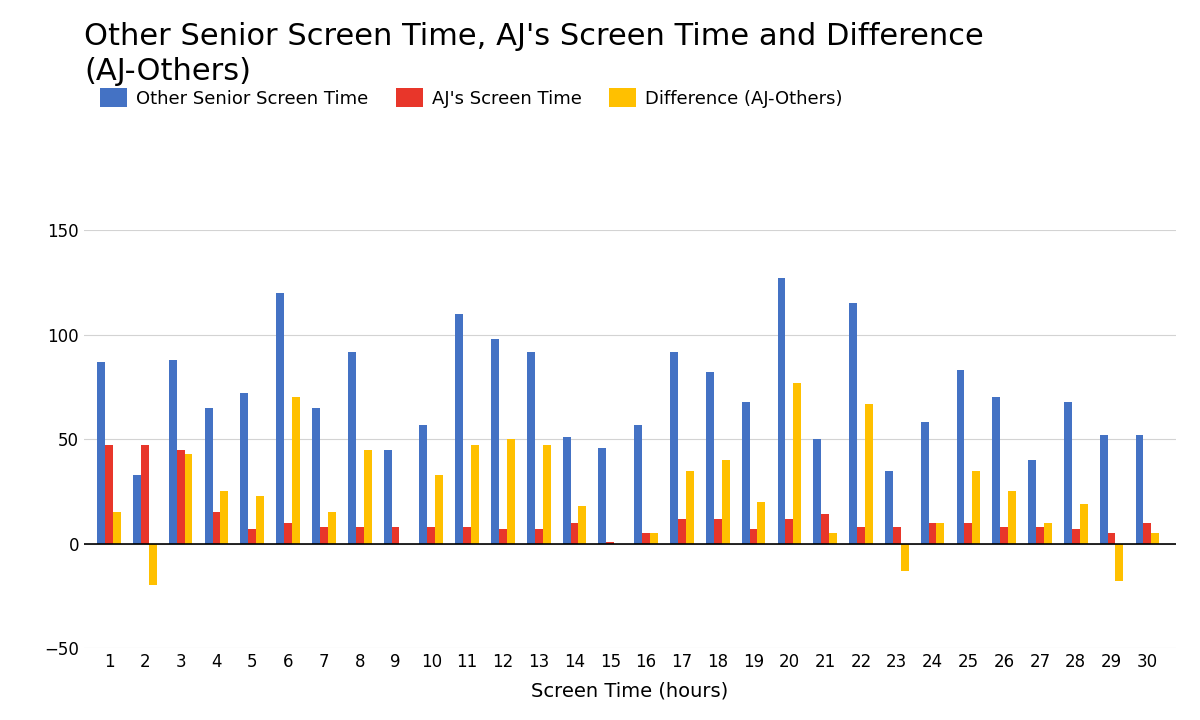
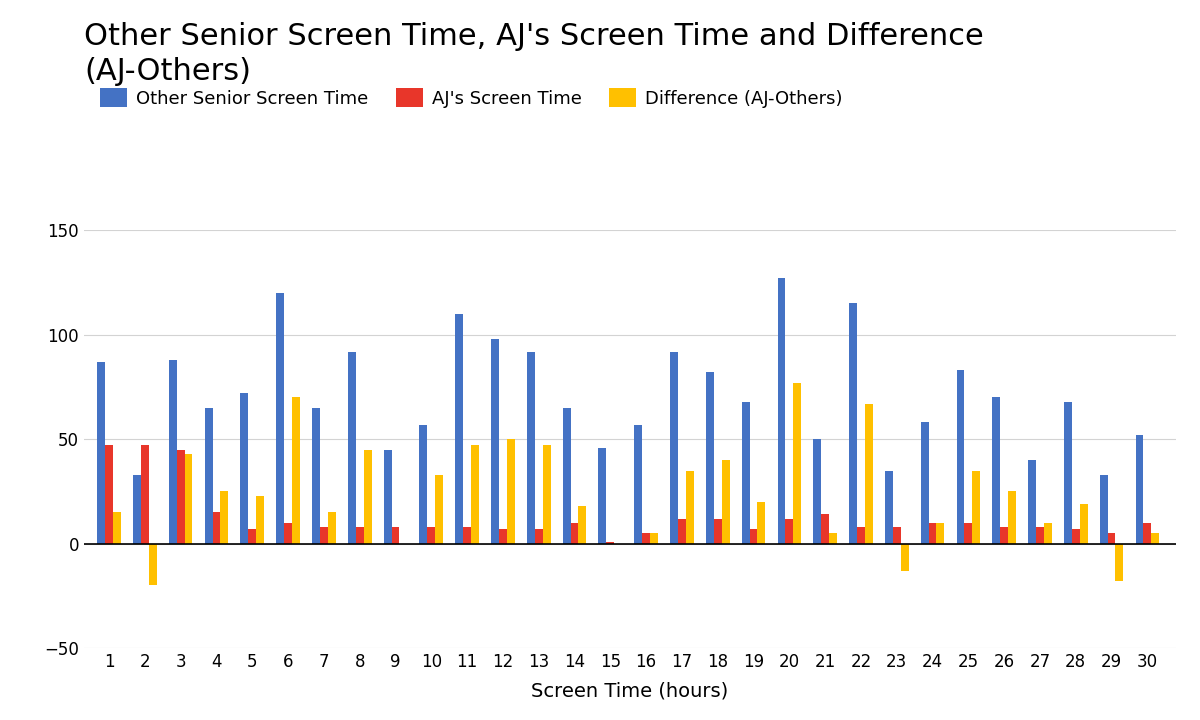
Other Senior Screen Time/14: 51 -> 65
Other Senior Screen Time/29: 52 -> 33
